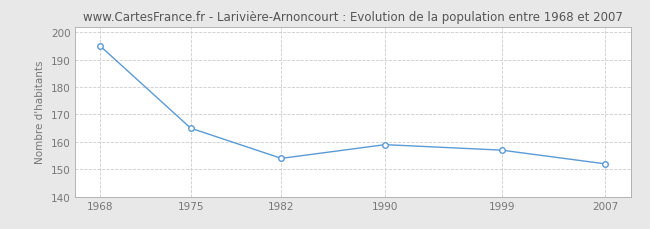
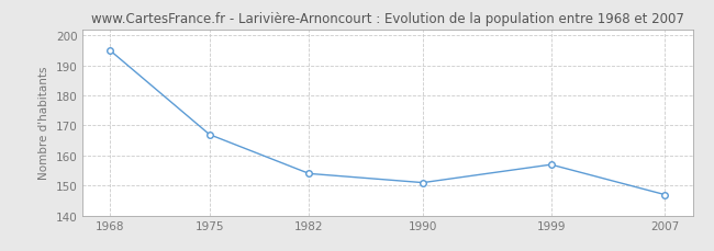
1975: 165 -> 167
1990: 159 -> 151
2007: 152 -> 147
